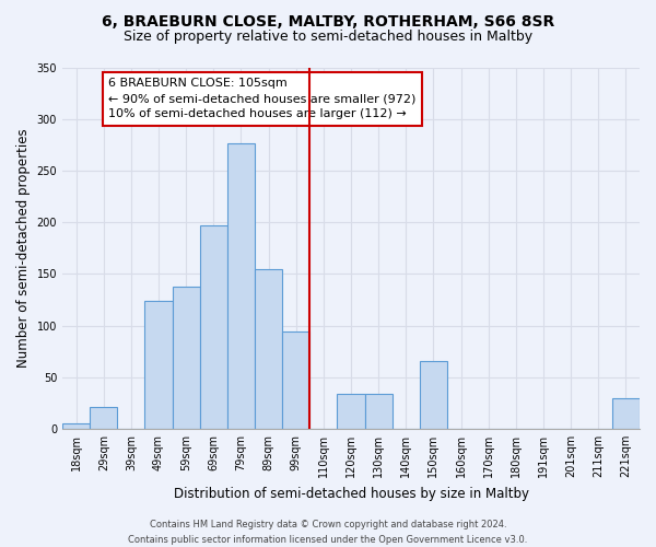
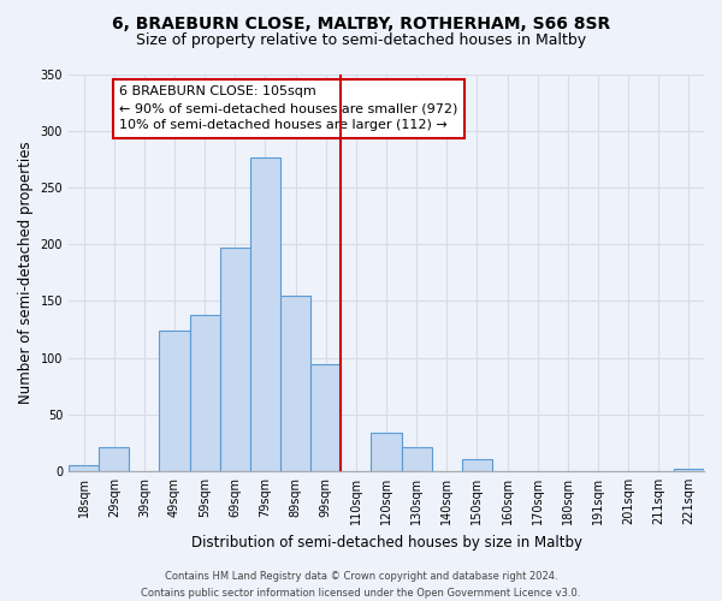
130sqm: 34 -> 21
150sqm: 66 -> 11
221sqm: 30 -> 2
